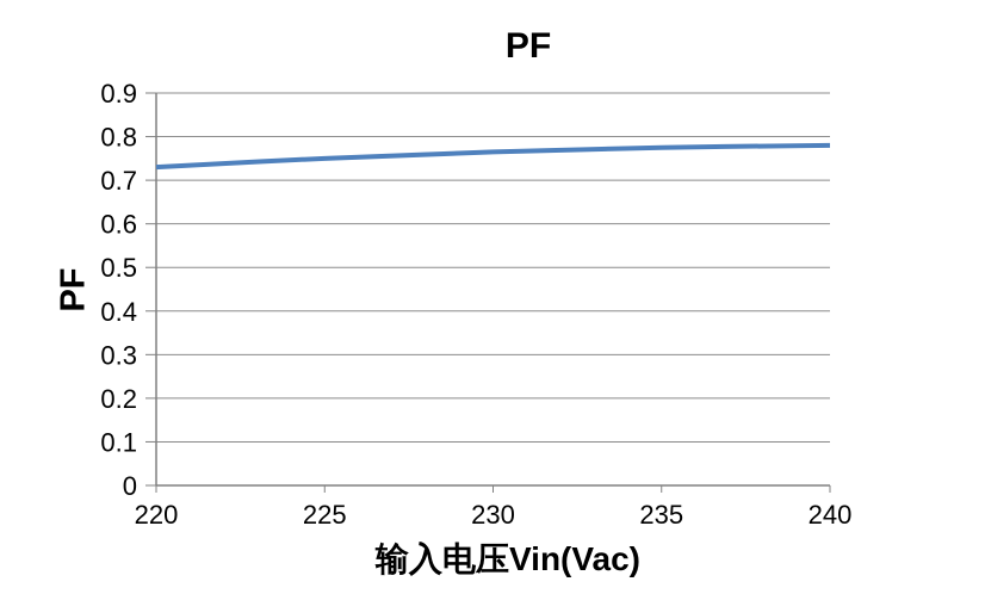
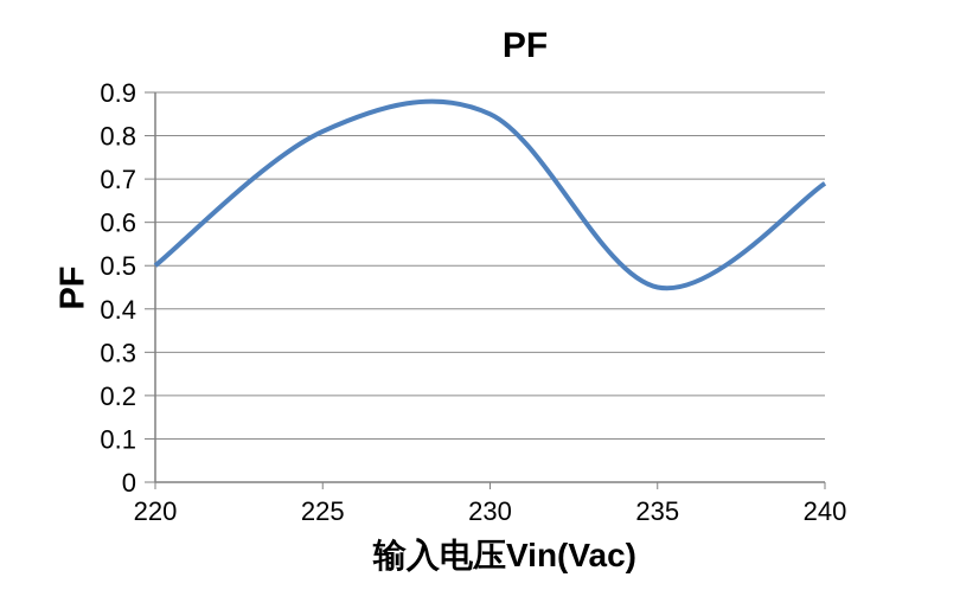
220: 0.73 -> 0.50
225: 0.75 -> 0.81
230: 0.77 -> 0.85
235: 0.78 -> 0.45
240: 0.78 -> 0.69
